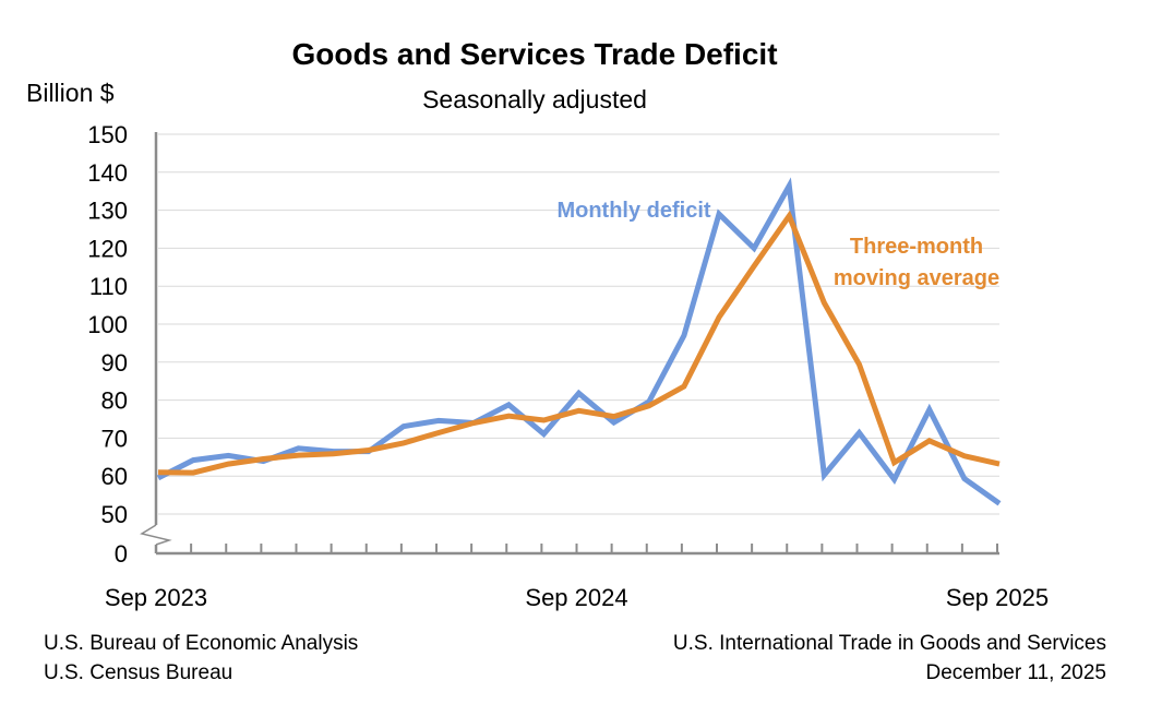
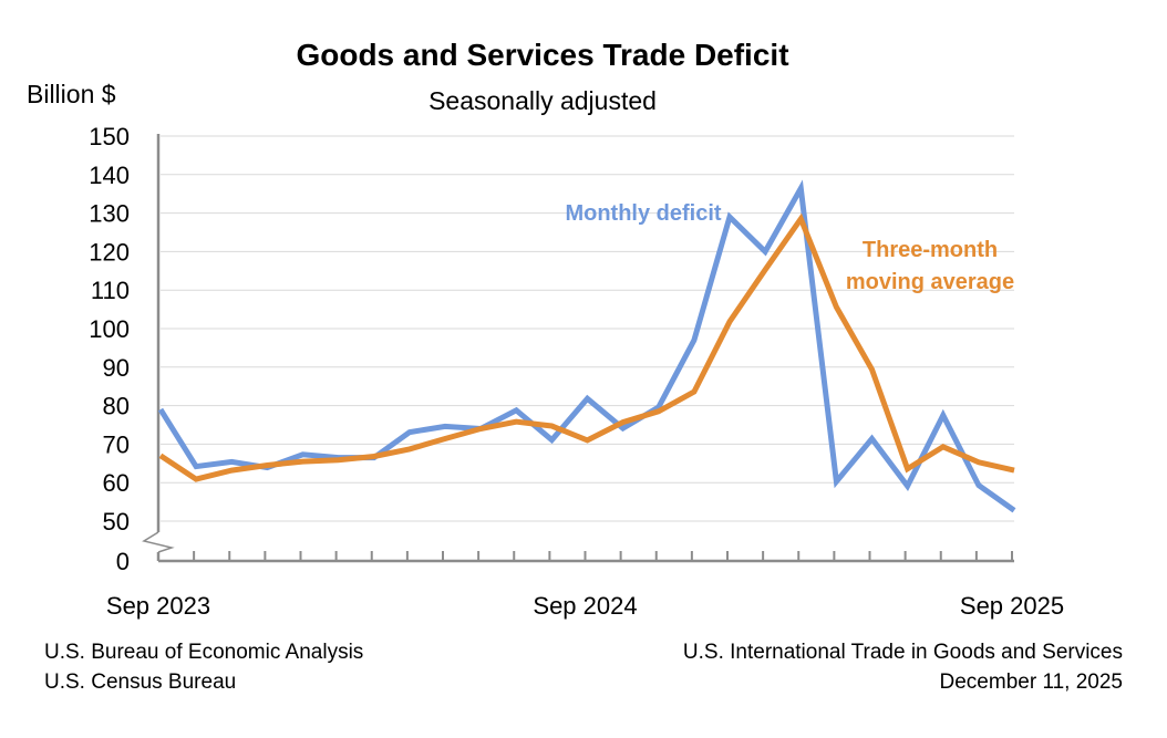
Monthly deficit/Sep 2023: 60 -> 79
Three-month moving average/Sep 2023: 61 -> 67
Three-month moving average/Sep 2024: 77 -> 71
